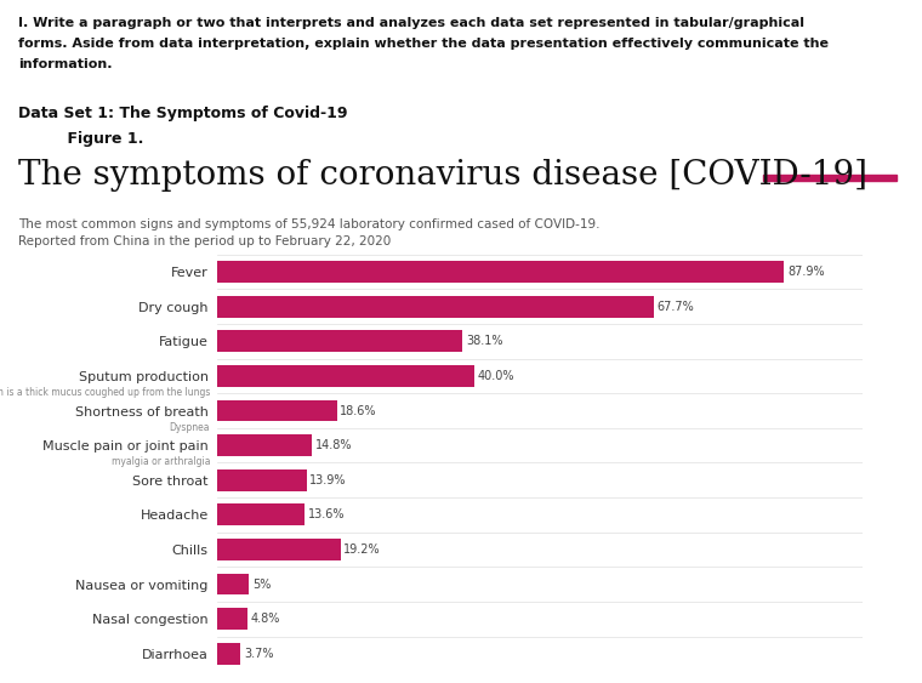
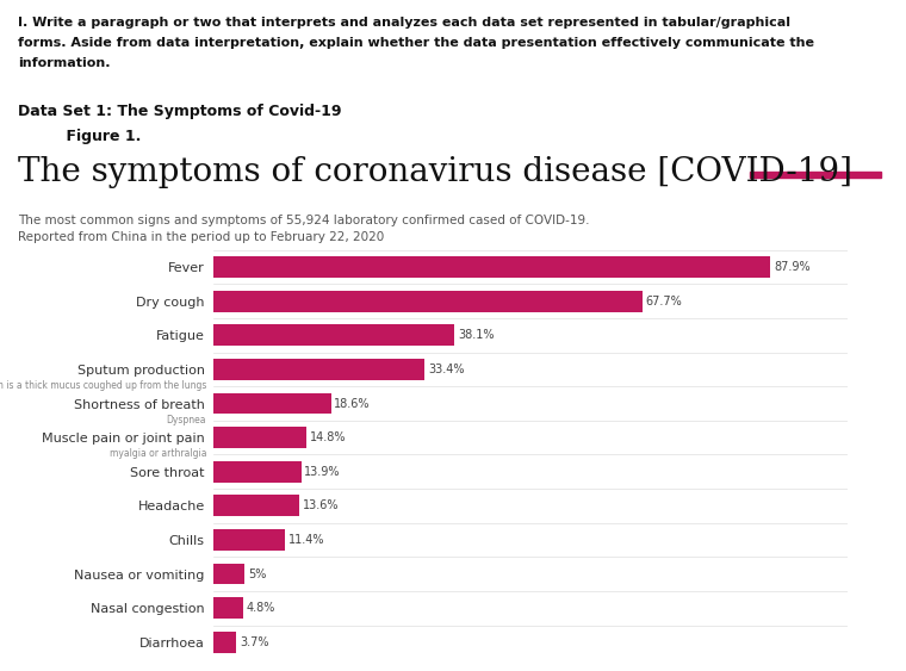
Sputum production: 40.0% -> 33.4%
Chills: 19.2% -> 11.4%
